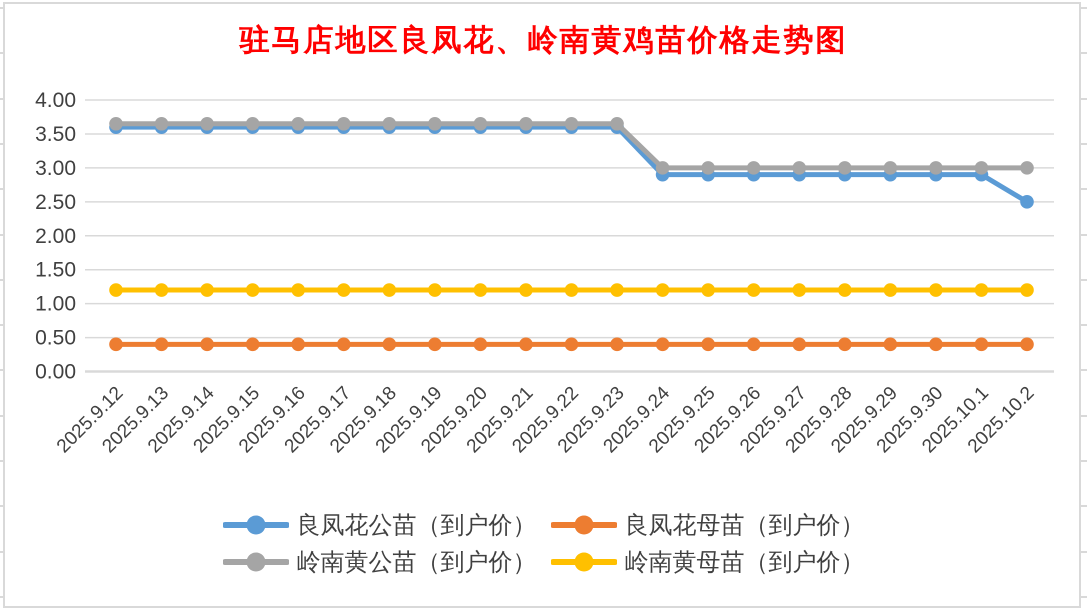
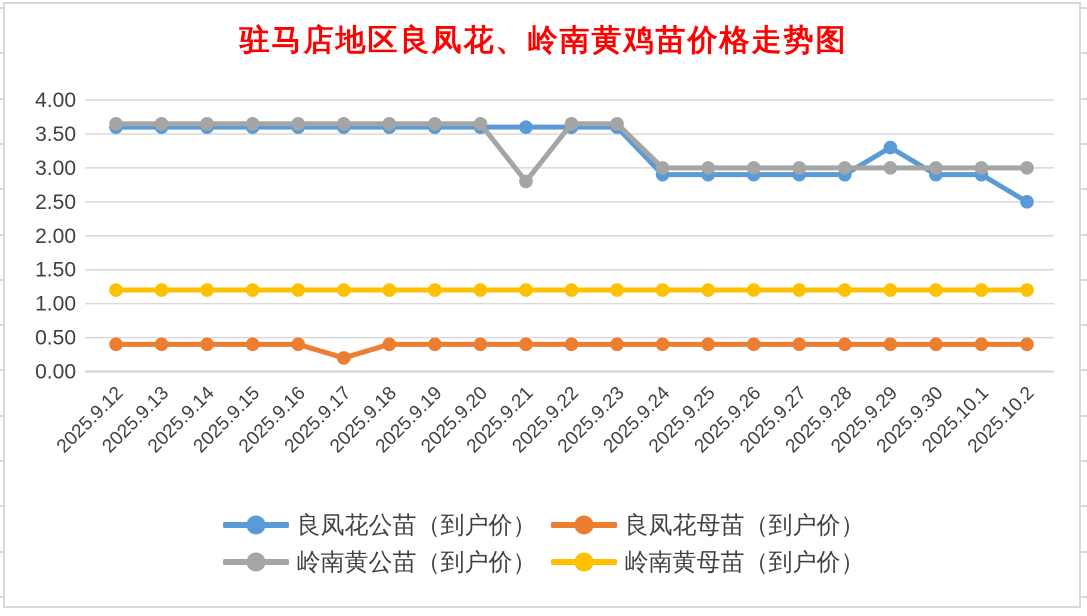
良凤花母苗（到户价）/2025.9.17: 0.4 -> 0.2
岭南黄公苗（到户价）/2025.9.21: 3.6 -> 2.8
良凤花公苗（到户价）/2025.9.29: 2.9 -> 3.3
